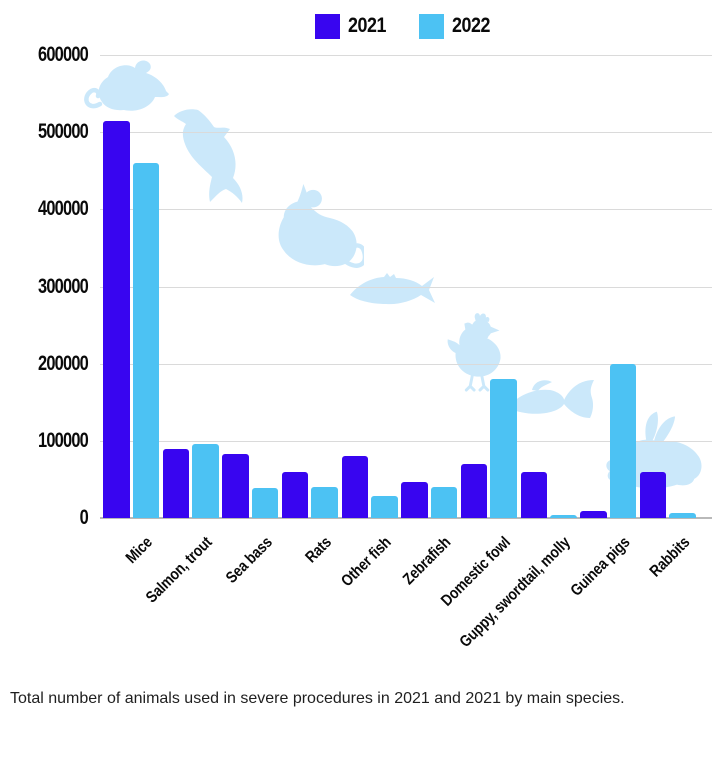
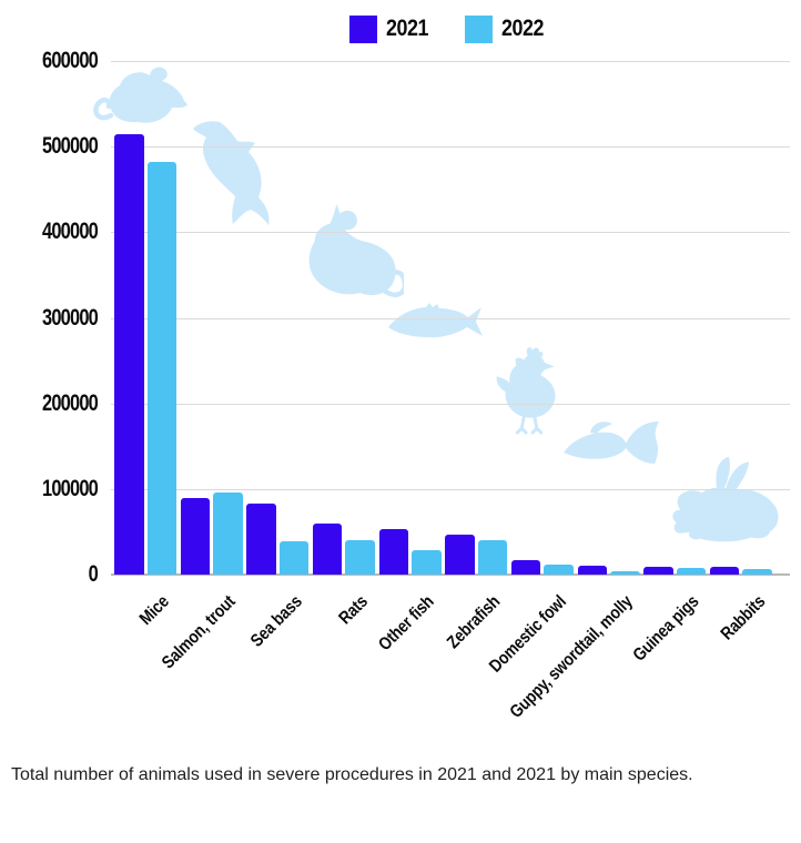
2022/Mice: 460000 -> 480000
2021/Other fish: 80000 -> 50000
2021/Domestic fowl: 70000 -> 20000
2022/Domestic fowl: 180000 -> 10000
2021/Guppy, swordtail, molly: 60000 -> 10000
2022/Guinea pigs: 200000 -> 10000
2021/Rabbits: 60000 -> 10000
